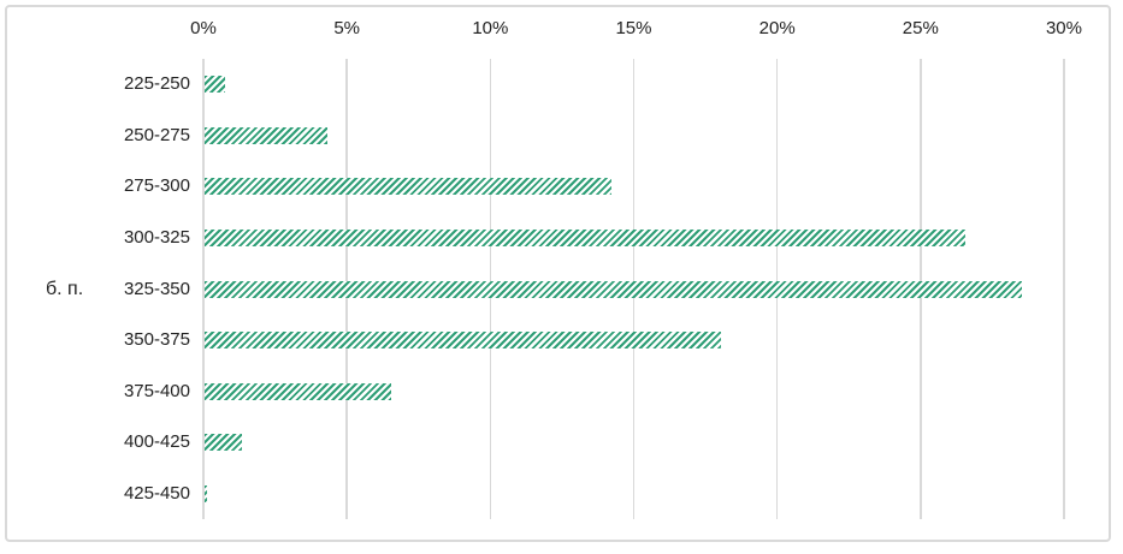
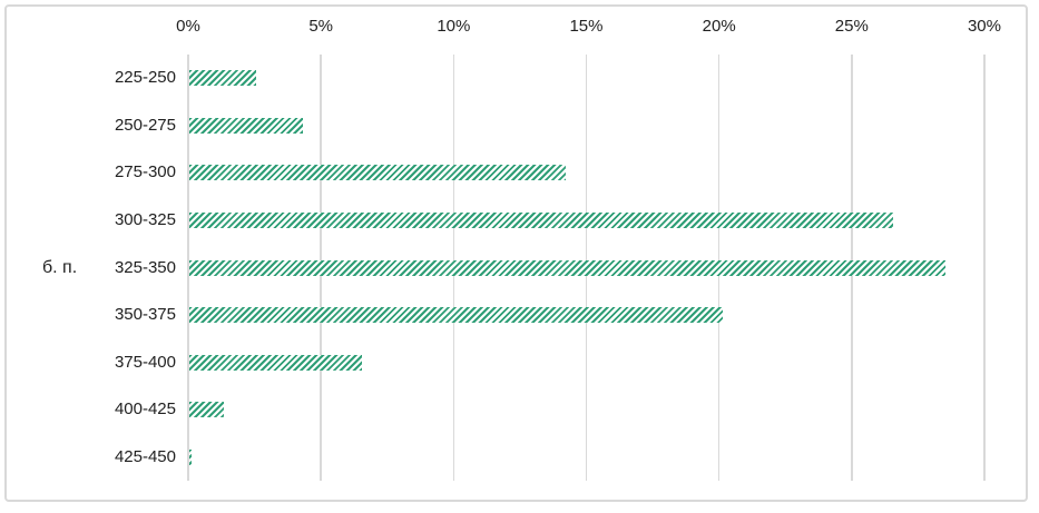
225-250: 0.7% -> 2.5%
350-375: 18.0% -> 20.1%
